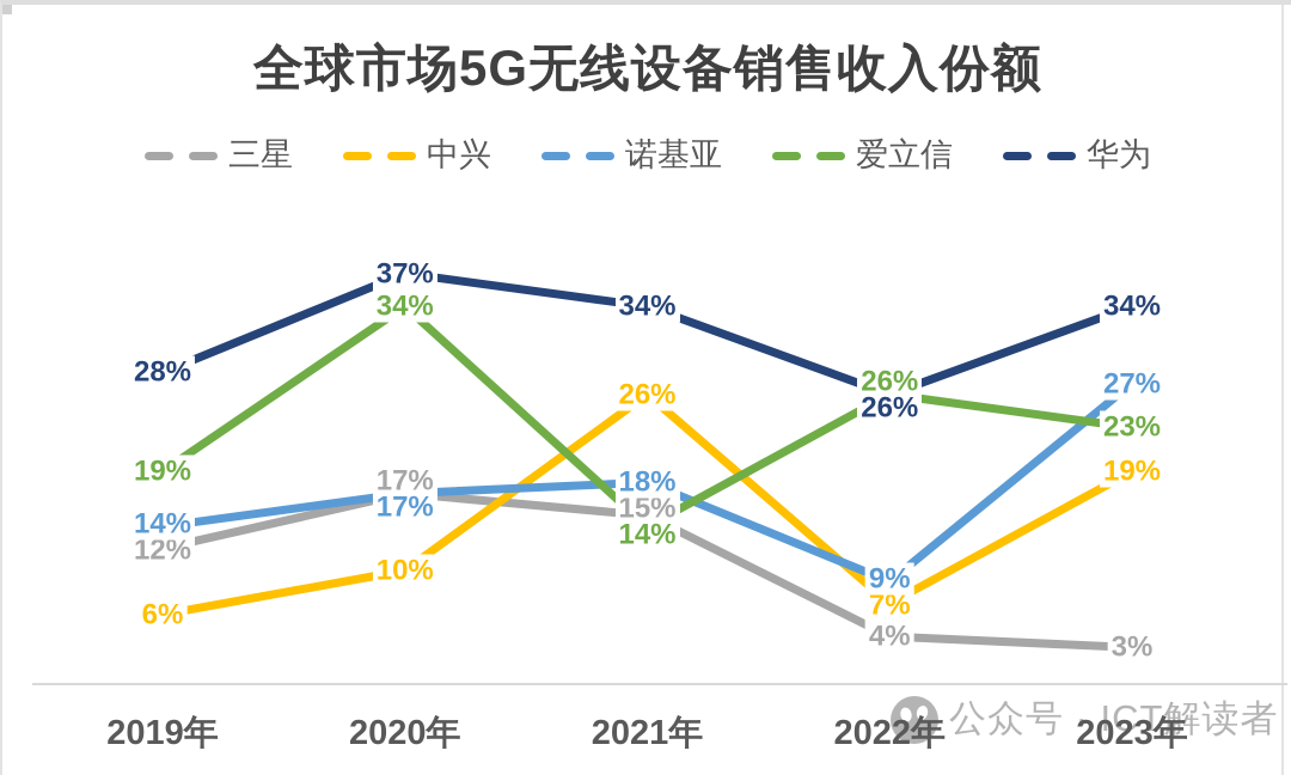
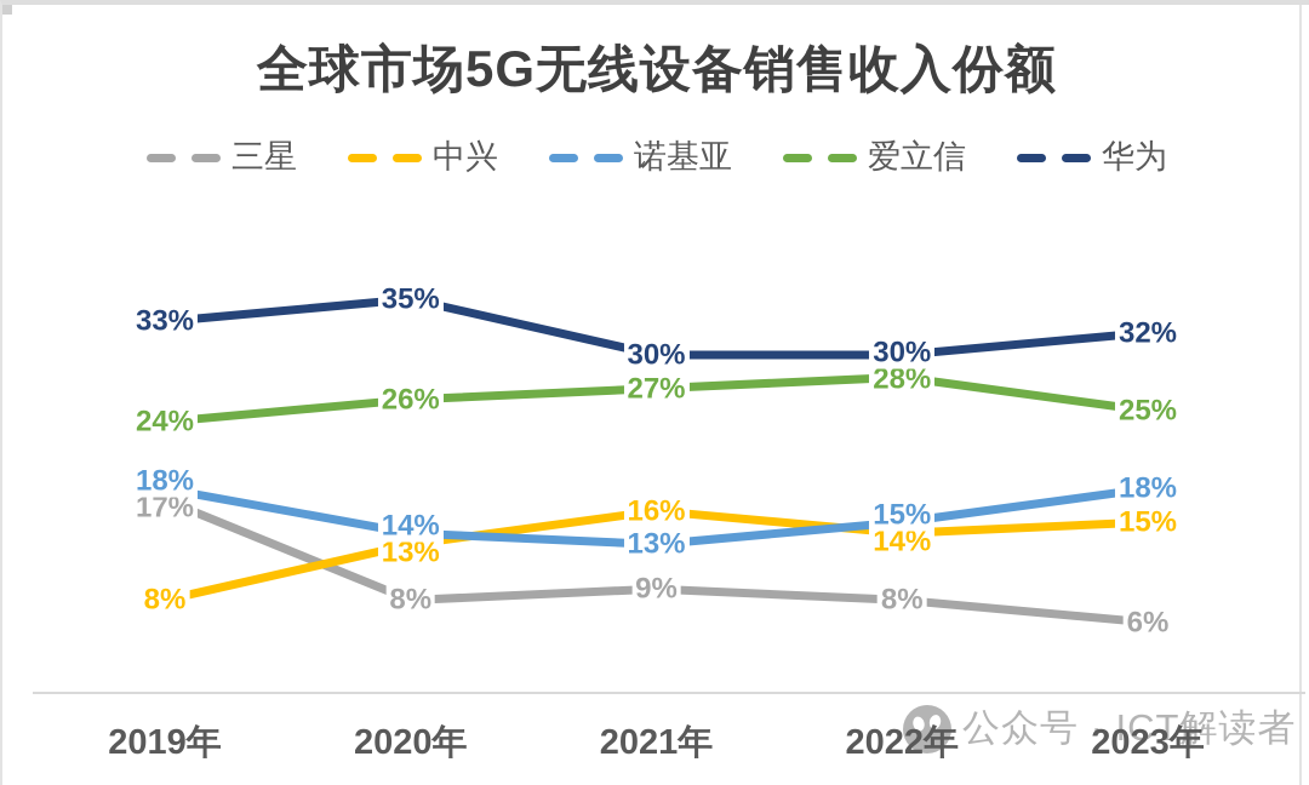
三星/2019年: 12% -> 17%
中兴/2019年: 6% -> 8%
诺基亚/2019年: 14% -> 18%
爱立信/2019年: 19% -> 24%
华为/2019年: 28% -> 33%
三星/2020年: 17% -> 8%
中兴/2020年: 10% -> 13%
诺基亚/2020年: 17% -> 14%
爱立信/2020年: 34% -> 26%
华为/2020年: 37% -> 35%
三星/2021年: 15% -> 9%
中兴/2021年: 26% -> 16%
诺基亚/2021年: 18% -> 13%
爱立信/2021年: 14% -> 27%
华为/2021年: 34% -> 30%
三星/2022年: 4% -> 8%
中兴/2022年: 7% -> 14%
诺基亚/2022年: 9% -> 15%
爱立信/2022年: 26% -> 28%
华为/2022年: 26% -> 30%
三星/2023年: 3% -> 6%
中兴/2023年: 19% -> 15%
诺基亚/2023年: 27% -> 18%
爱立信/2023年: 23% -> 25%
华为/2023年: 34% -> 32%
